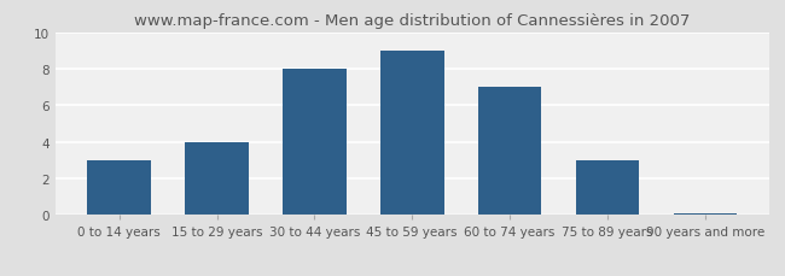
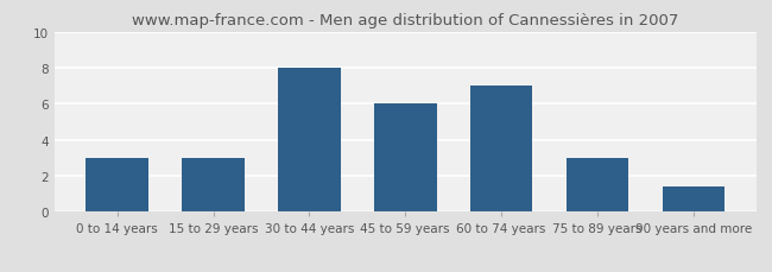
15 to 29 years: 4.0 -> 3.0
45 to 59 years: 9.0 -> 6.0
90 years and more: 0.1 -> 1.4
